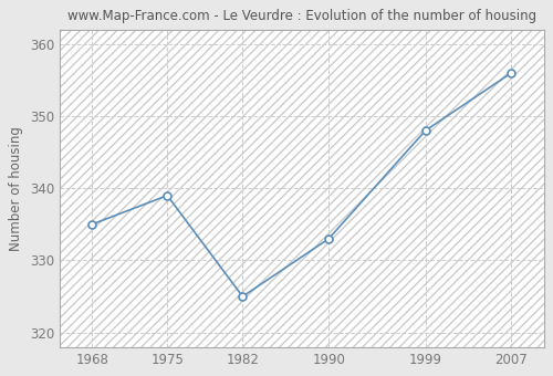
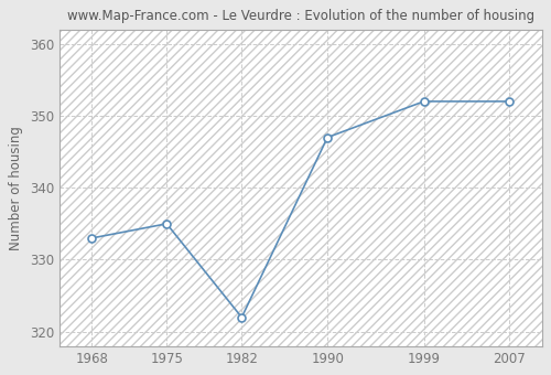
1968: 335 -> 333
1975: 339 -> 335
1982: 325 -> 322
1990: 333 -> 347
1999: 348 -> 352
2007: 356 -> 352
